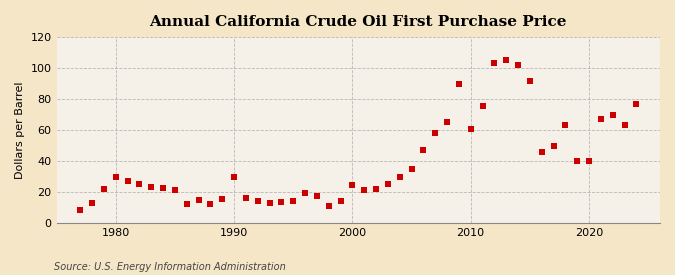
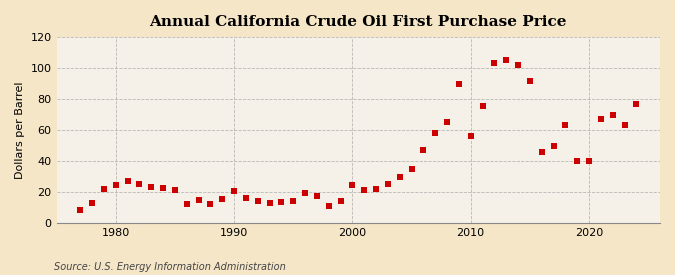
1980: 30 -> 24
1990: 30 -> 20
2010: 61 -> 56
